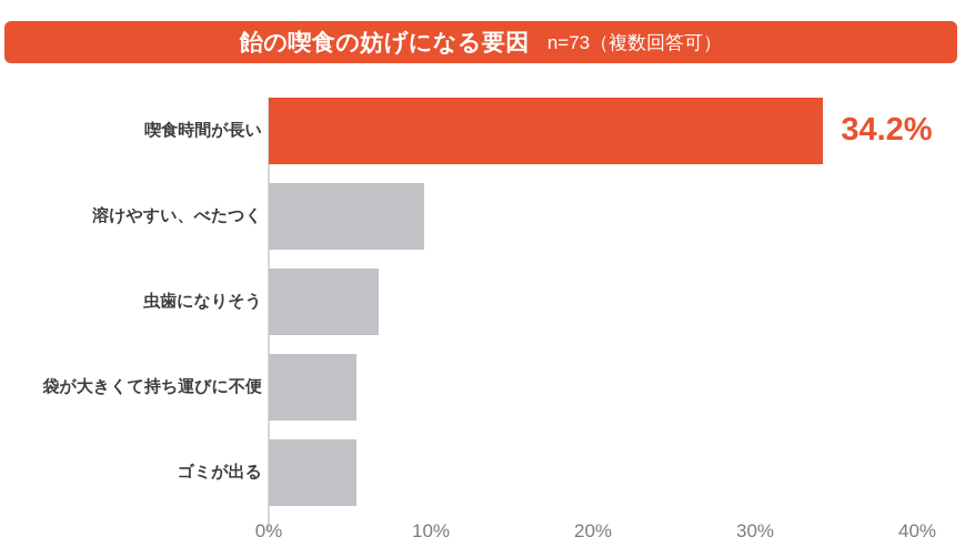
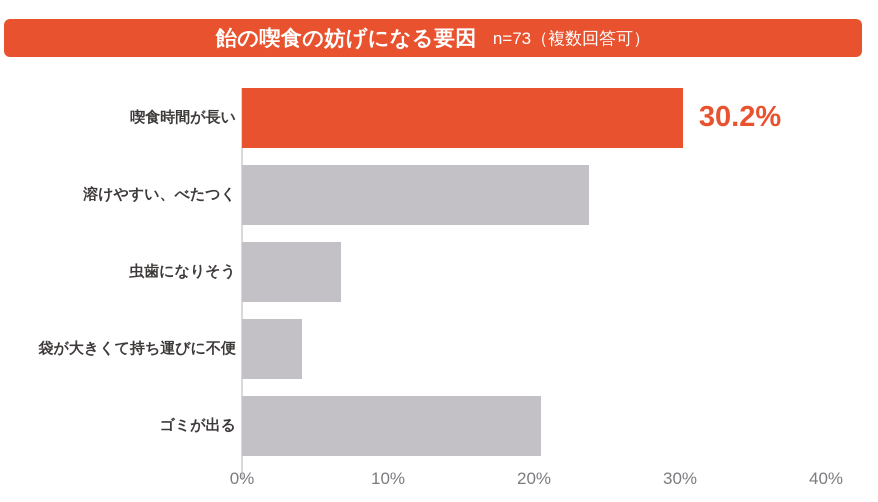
喫食時間が長い: 34.2% -> 30.2%
溶けやすい、べたつく: 9.6% -> 23.8%
袋が大きくて持ち運びに不便: 5.4% -> 4.1%
ゴミが出る: 5.4% -> 20.5%
